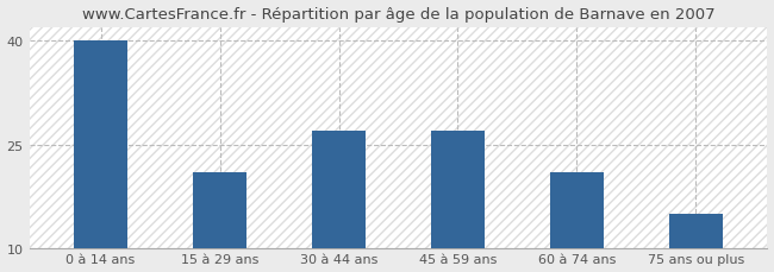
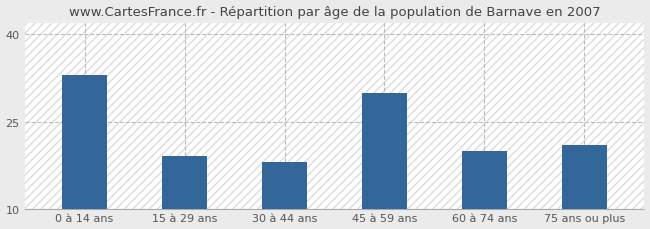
0 à 14 ans: 40 -> 33
15 à 29 ans: 21 -> 19
30 à 44 ans: 27 -> 18
45 à 59 ans: 27 -> 30
60 à 74 ans: 21 -> 20
75 ans ou plus: 15 -> 21
